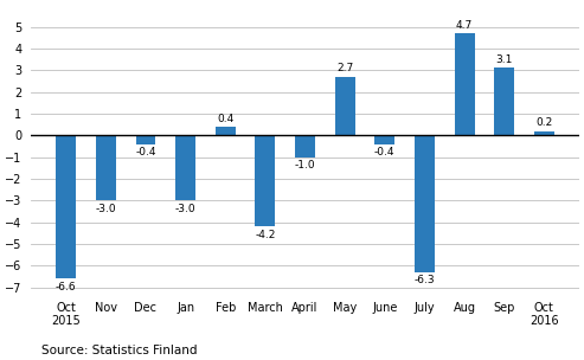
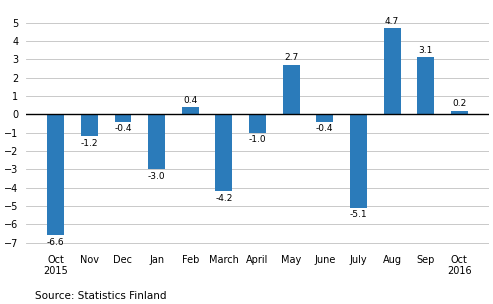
Nov: -3.0 -> -1.2
July: -6.3 -> -5.1
